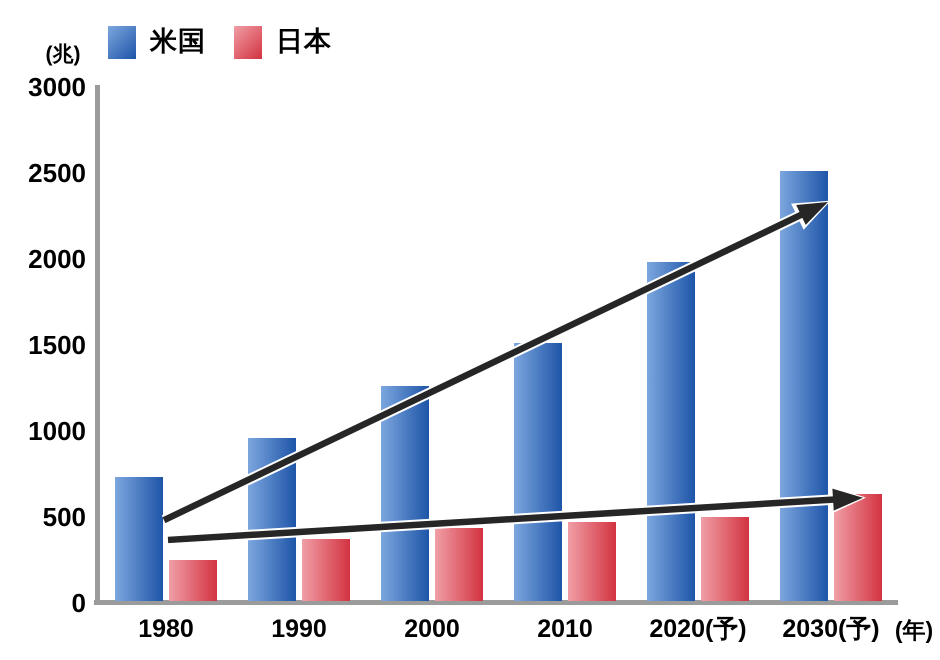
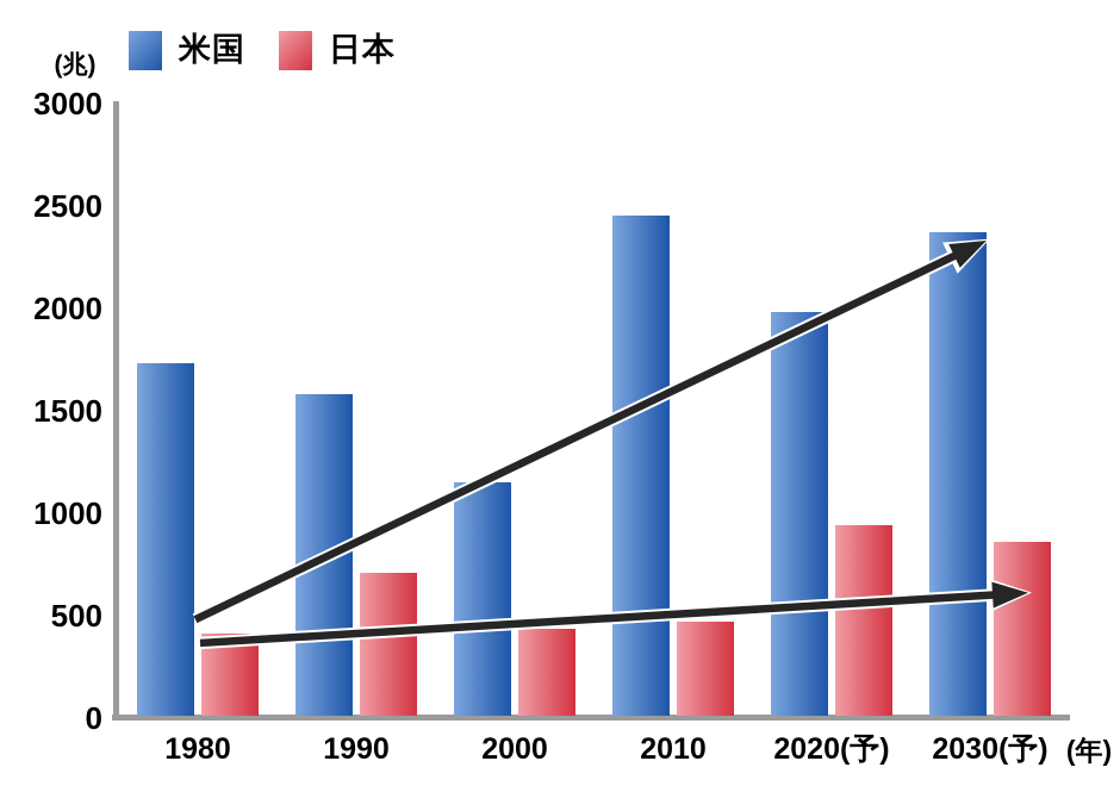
米国/1980: 720 -> 1720
日本/1980: 240 -> 400
米国/1990: 950 -> 1570
日本/1990: 360 -> 700
米国/2000: 1250 -> 1140
米国/2010: 1500 -> 2440
日本/2020(予): 490 -> 930
米国/2030(予): 2500 -> 2360
日本/2030(予): 620 -> 850
